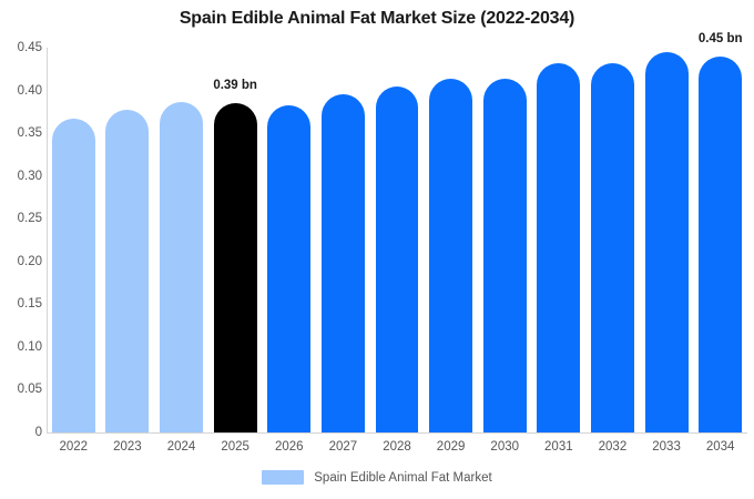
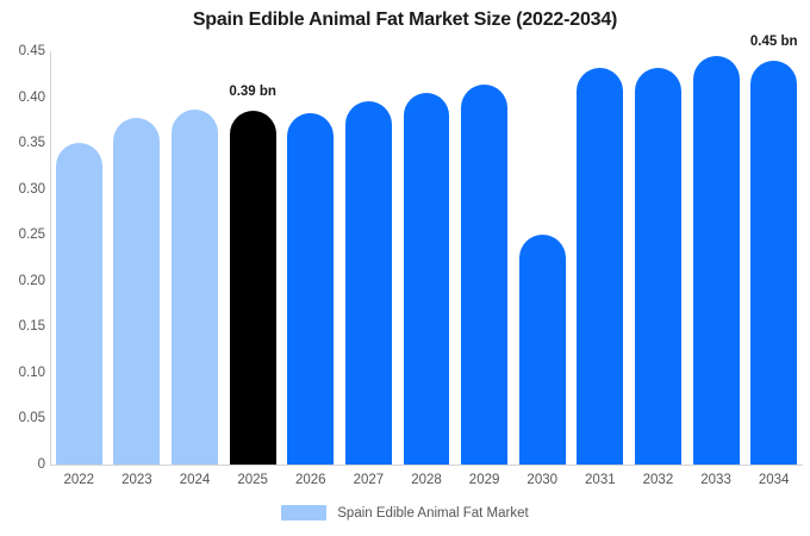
2022: 0.37 -> 0.35
2030: 0.41 -> 0.25
